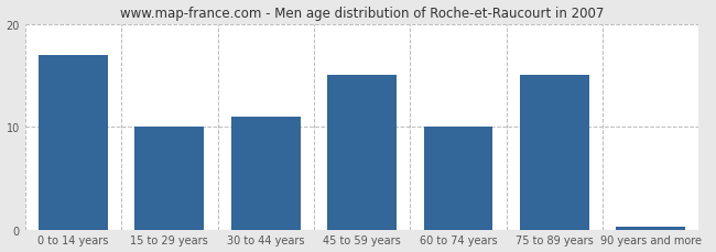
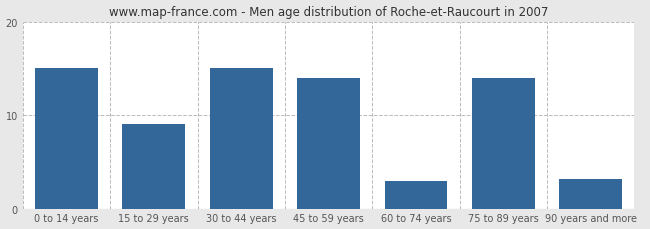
0 to 14 years: 17.0 -> 15.0
15 to 29 years: 10.0 -> 9.0
30 to 44 years: 11.0 -> 15.0
45 to 59 years: 15.0 -> 14.0
60 to 74 years: 10.0 -> 3.0
75 to 89 years: 15.0 -> 14.0
90 years and more: 0.3 -> 3.2
